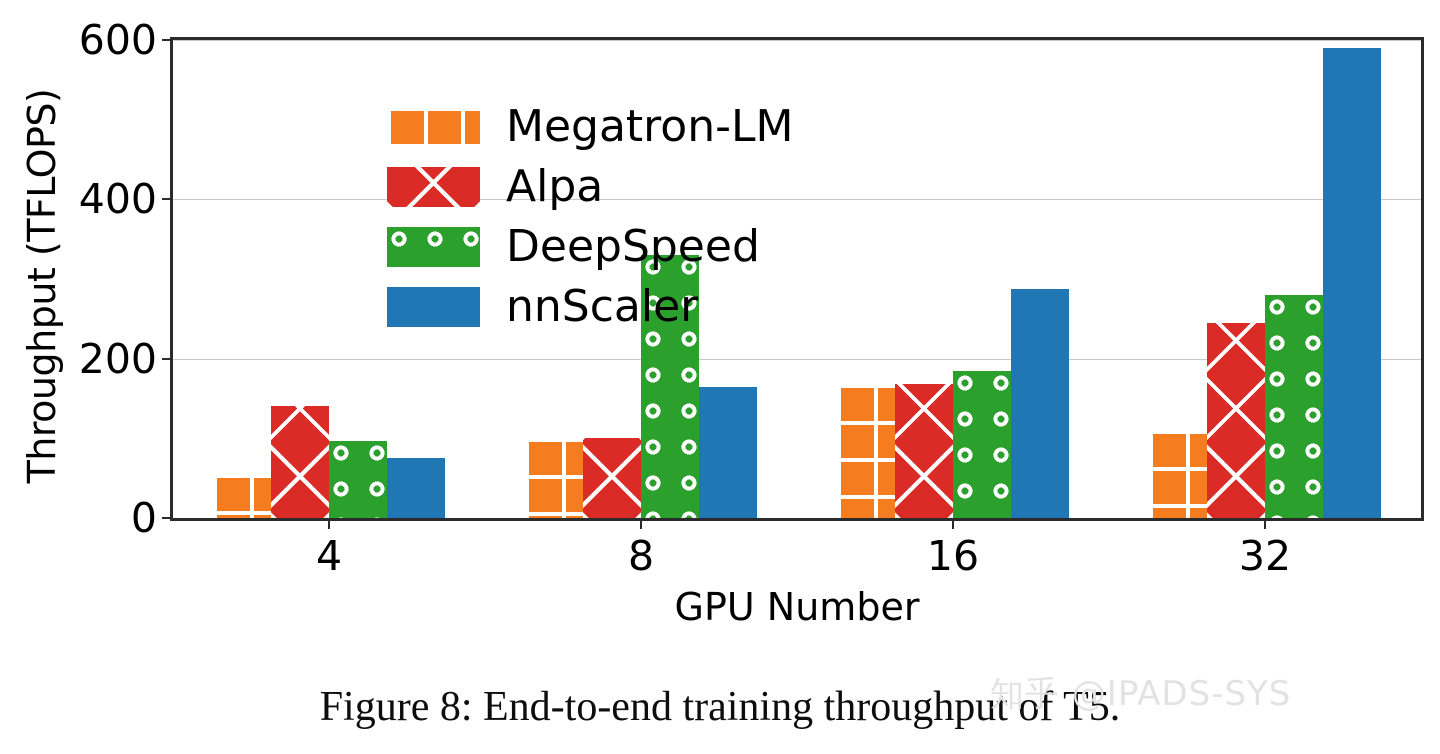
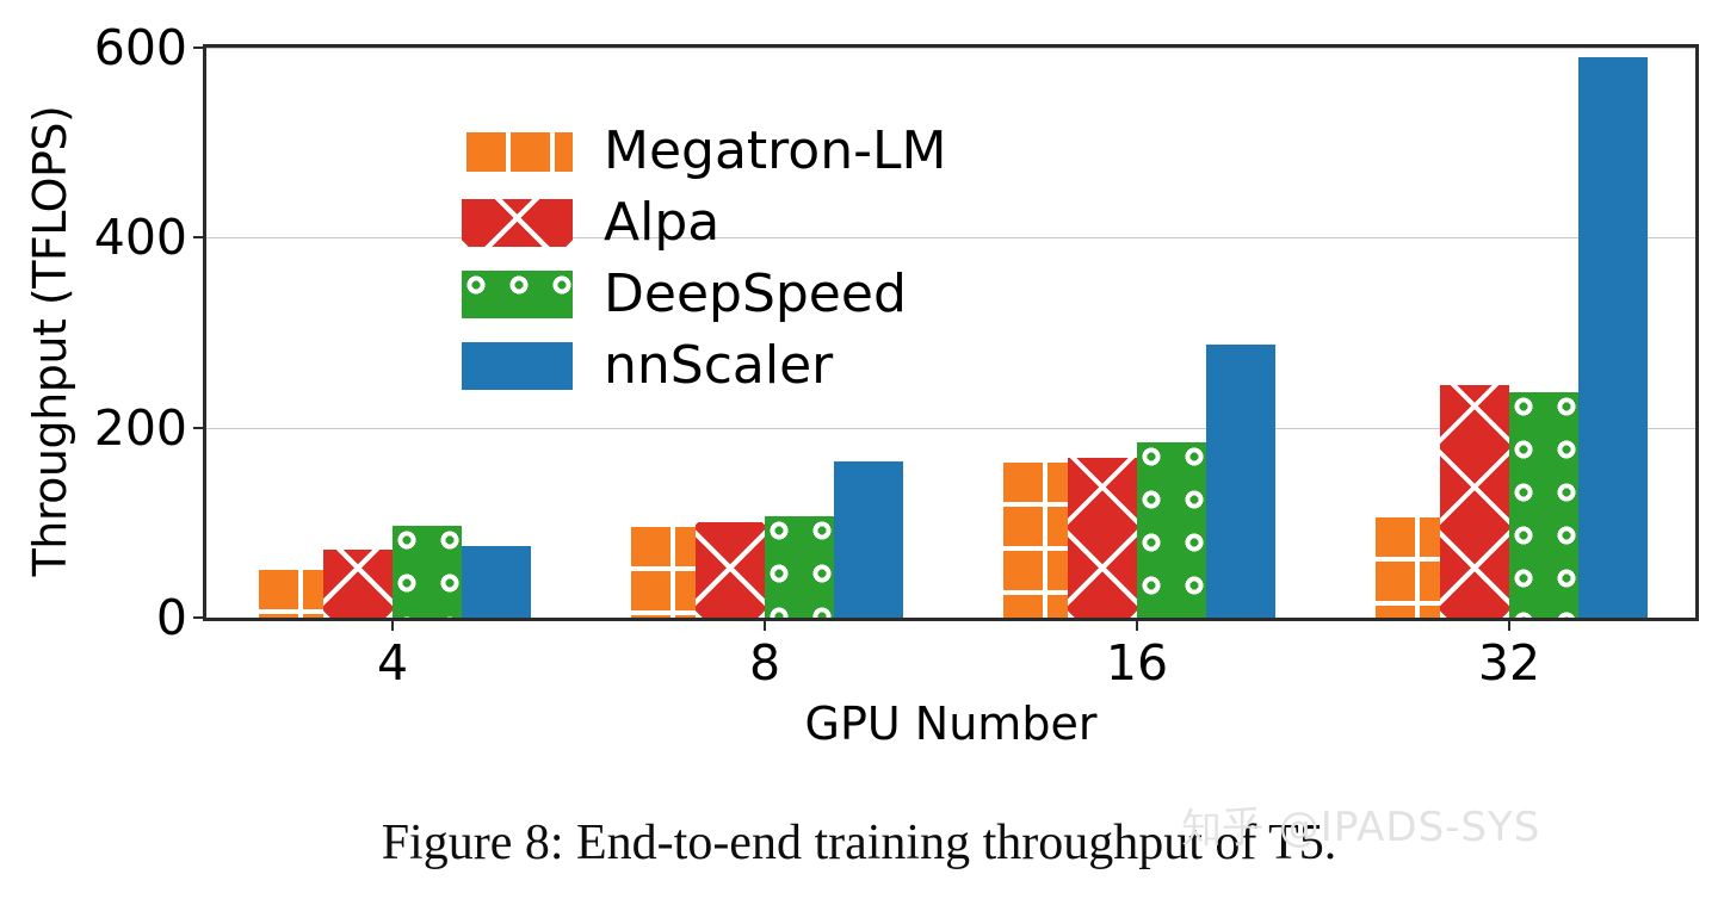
Alpa/4: 140 -> 70
DeepSpeed/8: 330 -> 110
DeepSpeed/32: 280 -> 240
